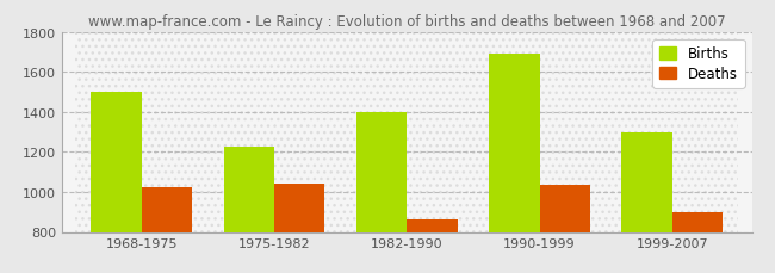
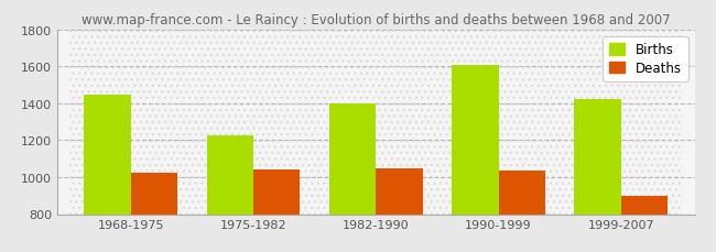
Births/1968-1975: 1500 -> 1440
Deaths/1982-1990: 860 -> 1050
Births/1990-1999: 1690 -> 1610
Births/1999-2007: 1300 -> 1420
